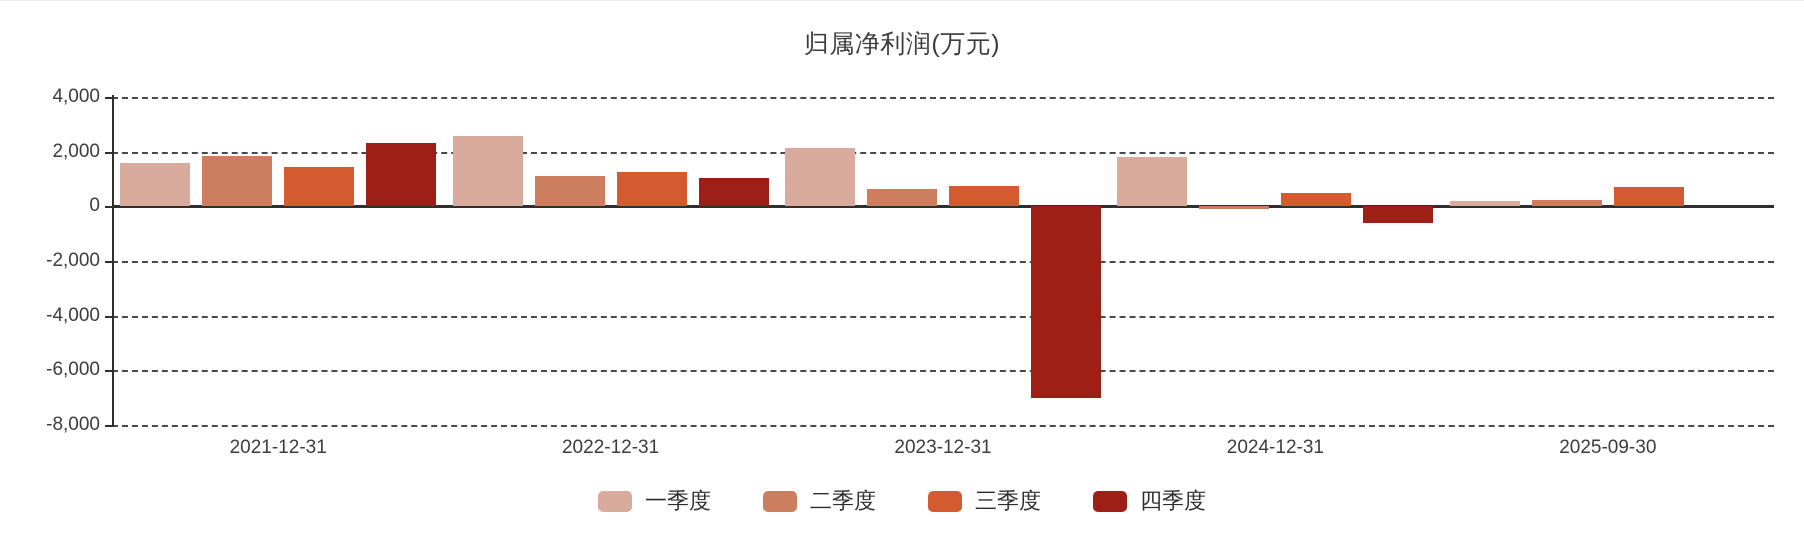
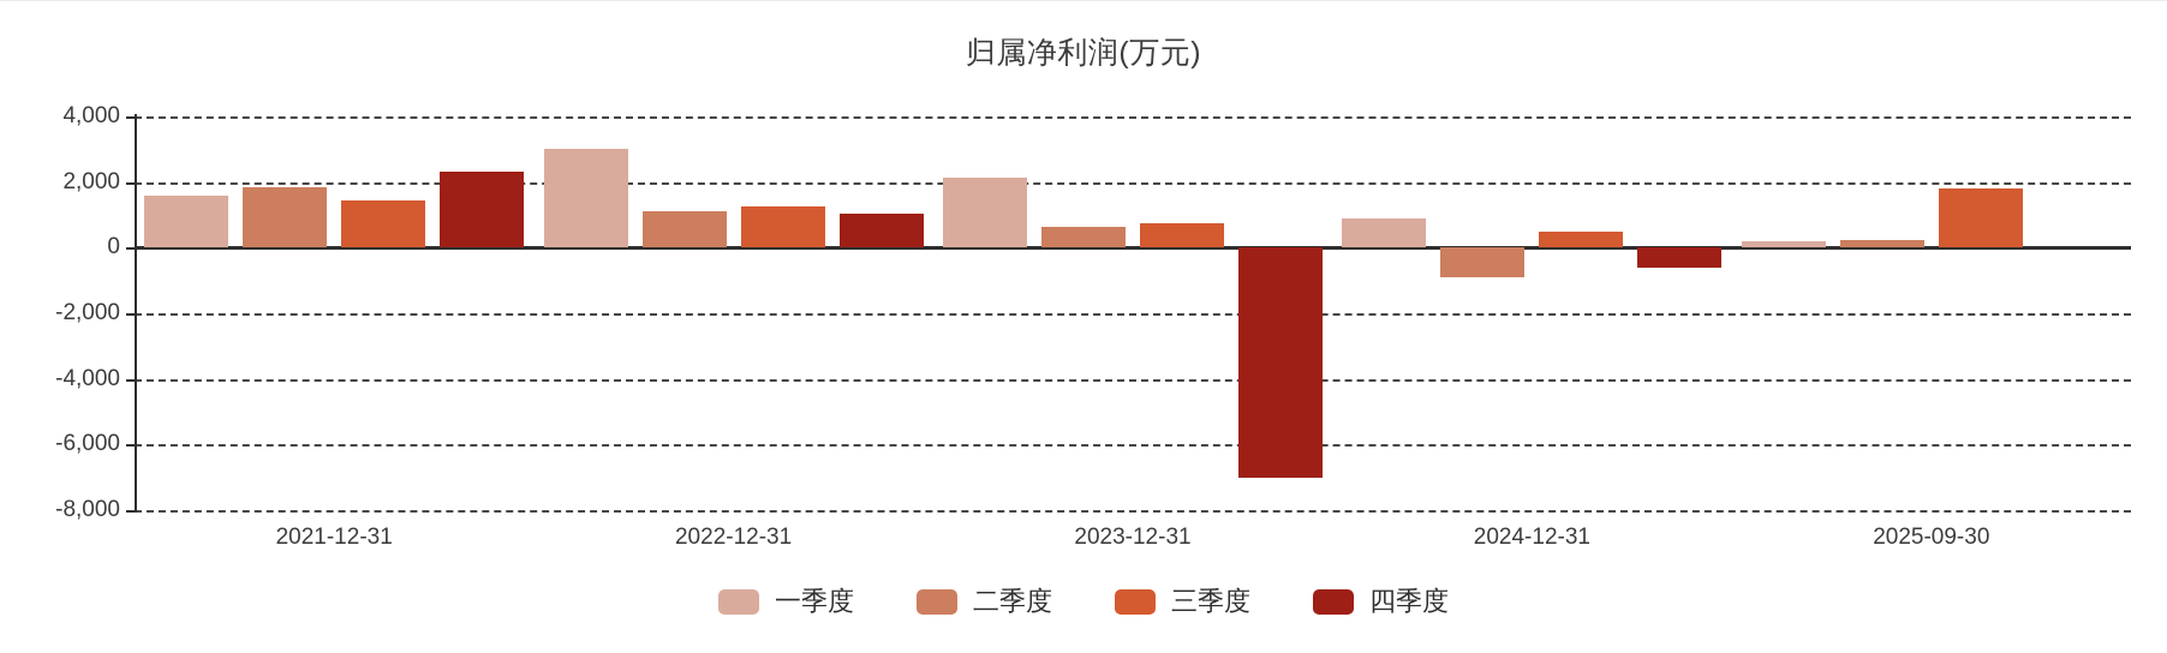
一季度/2022-12-31: 2600 -> 3000
一季度/2024-12-31: 1800 -> 900
二季度/2024-12-31: -100 -> -900
三季度/2025-09-30: 700 -> 1800
